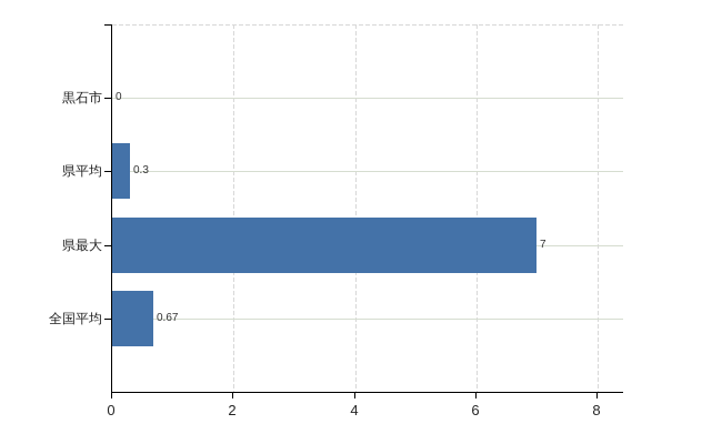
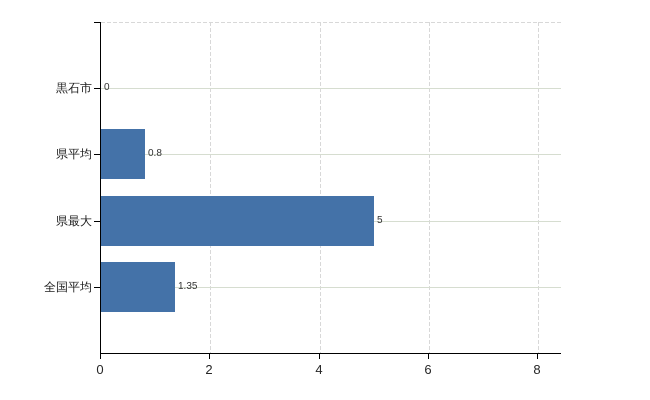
県平均: 0.3 -> 0.8
県最大: 7 -> 5
全国平均: 0.67 -> 1.35
